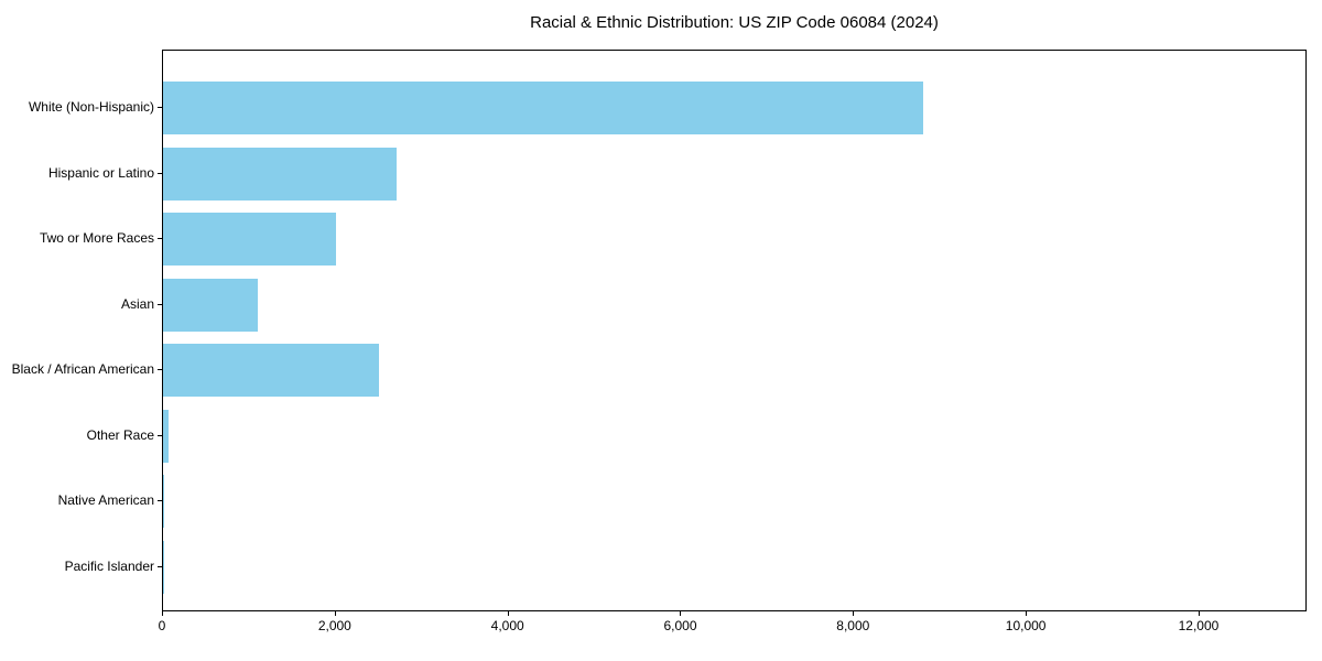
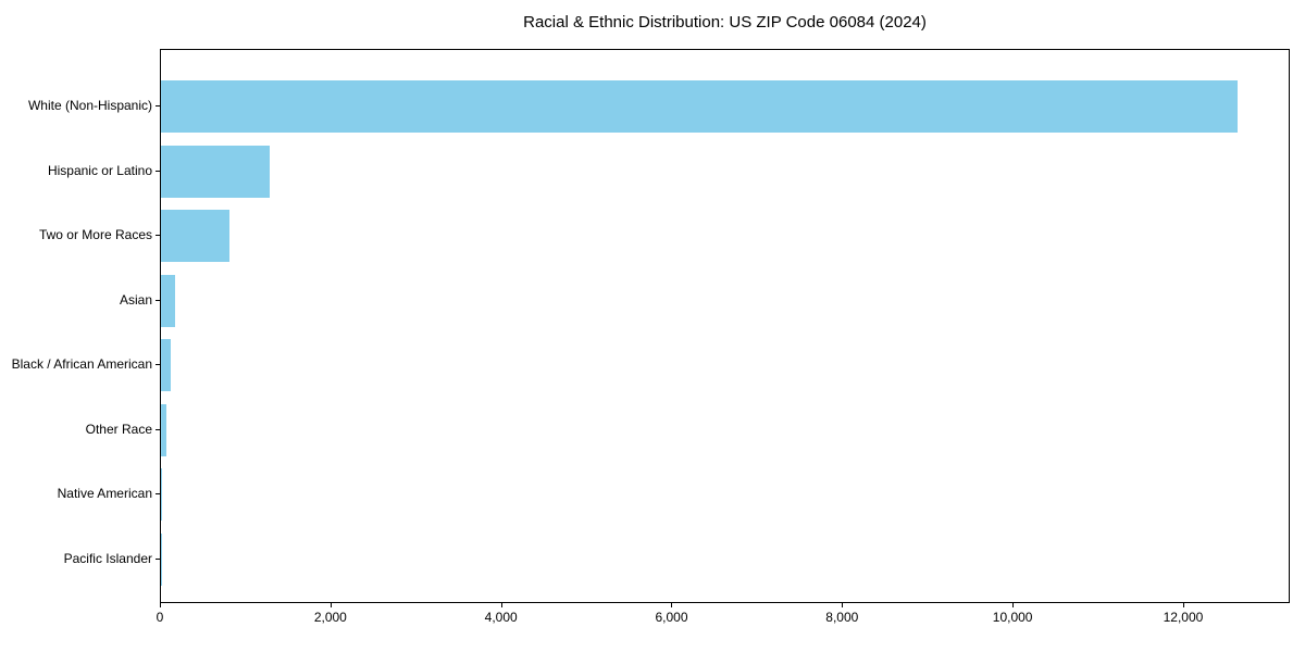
White (Non-Hispanic): 8800 -> 12600
Hispanic or Latino: 2700 -> 1300
Two or More Races: 2000 -> 800
Asian: 1100 -> 200
Black / African American: 2500 -> 100
